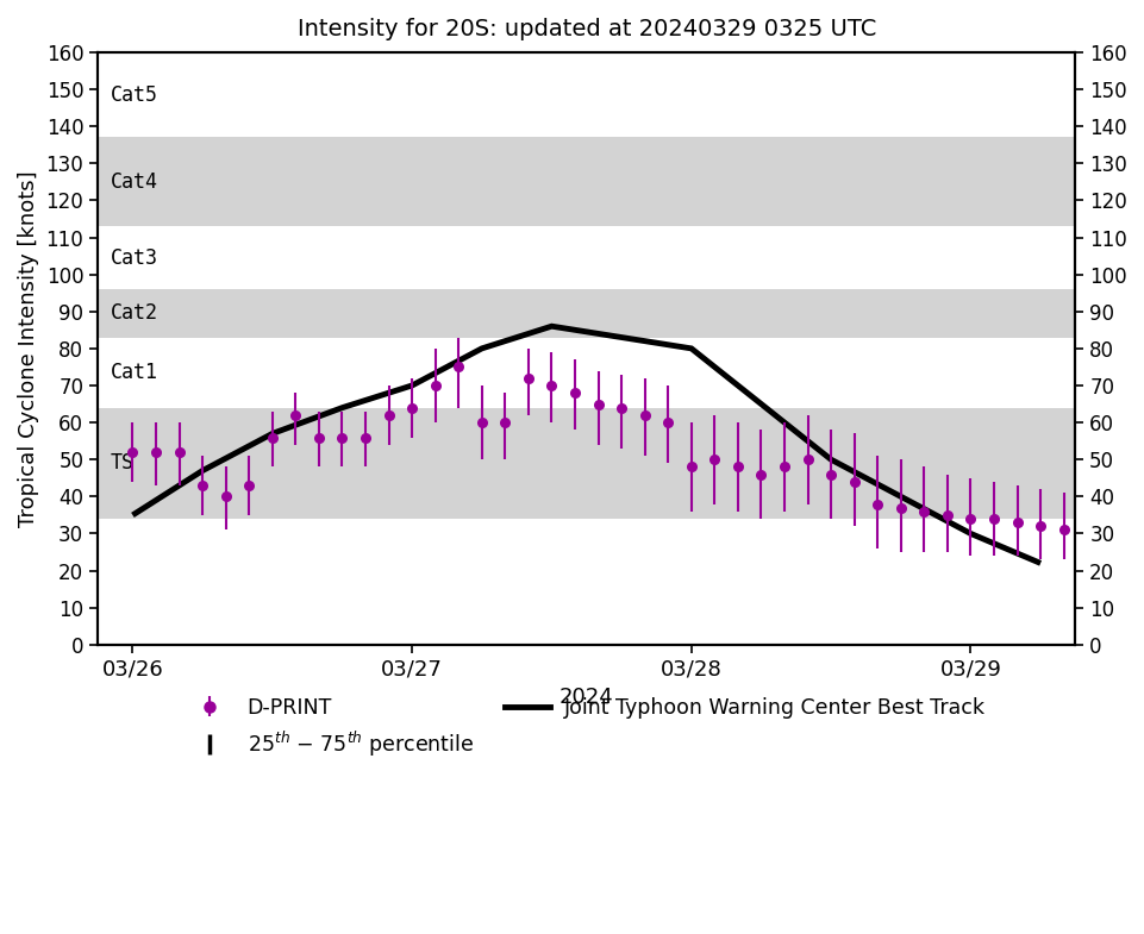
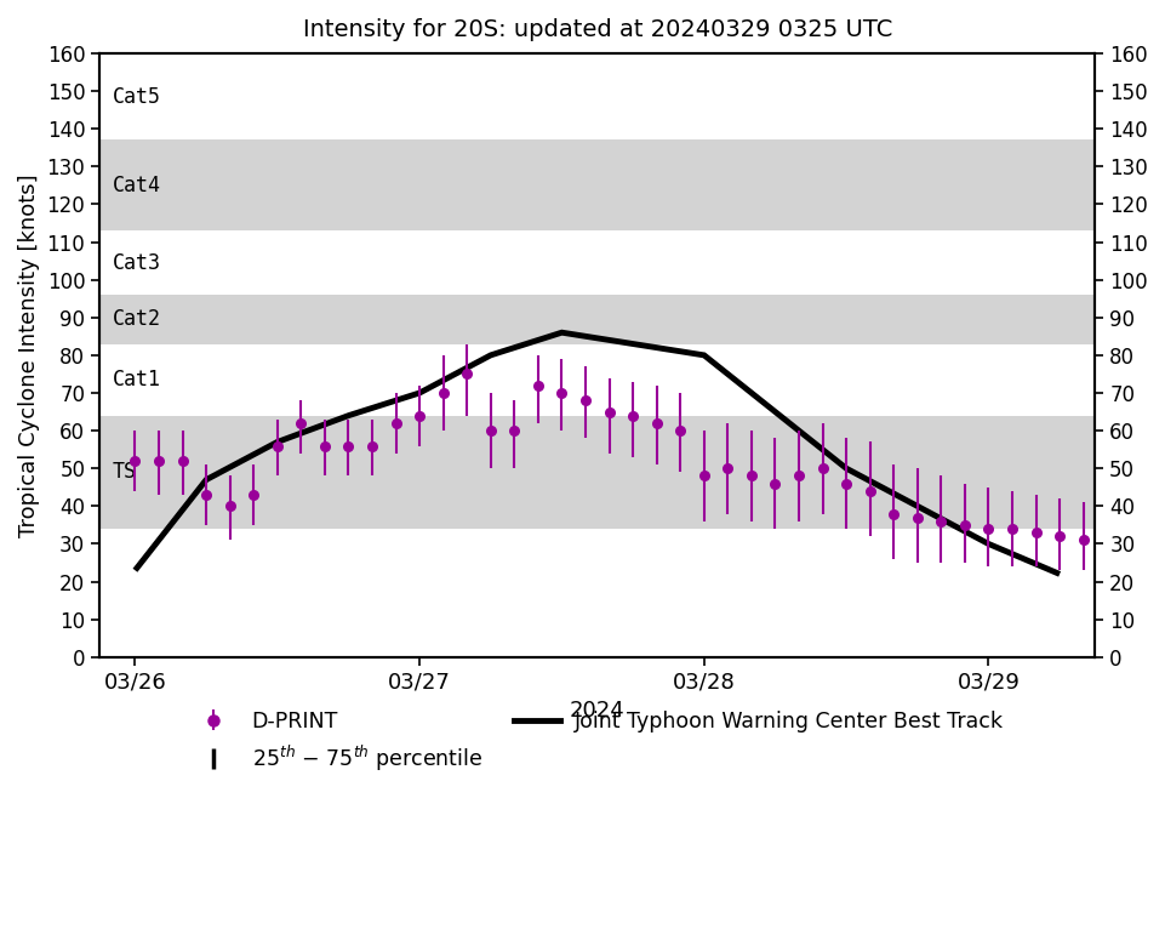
Joint Typhoon Warning Center Best Track/03/26: 35 -> 23
